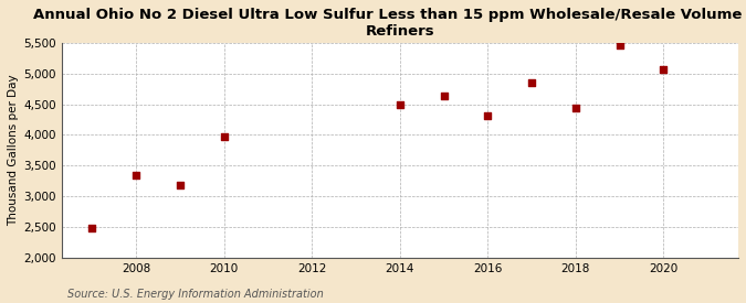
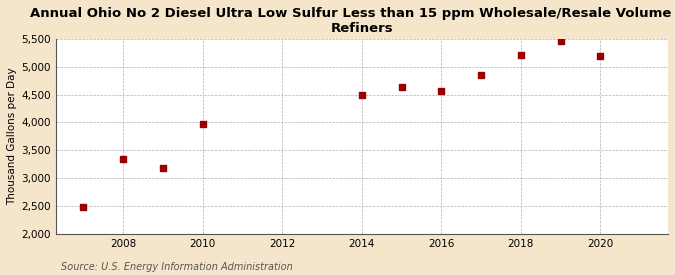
2016: 4,320 -> 4,560
2018: 4,440 -> 5,210
2020: 5,060 -> 5,190
